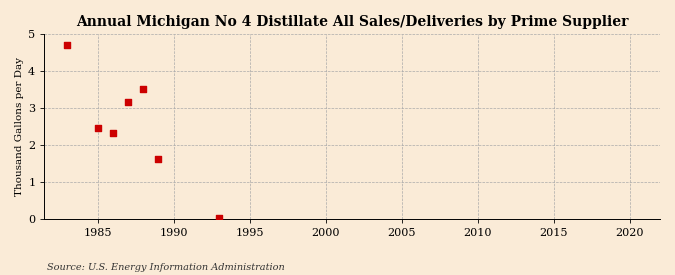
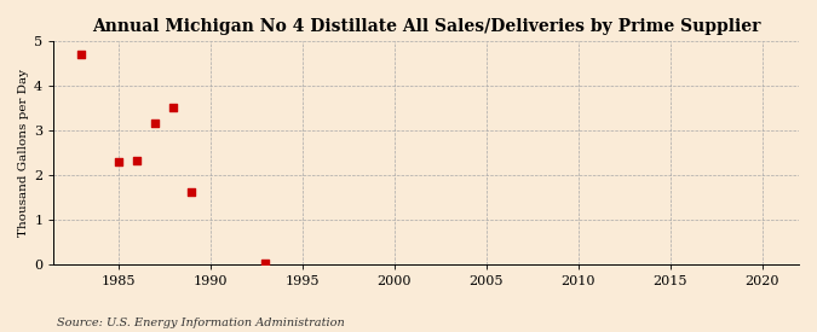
1985: 2.45 -> 2.30
